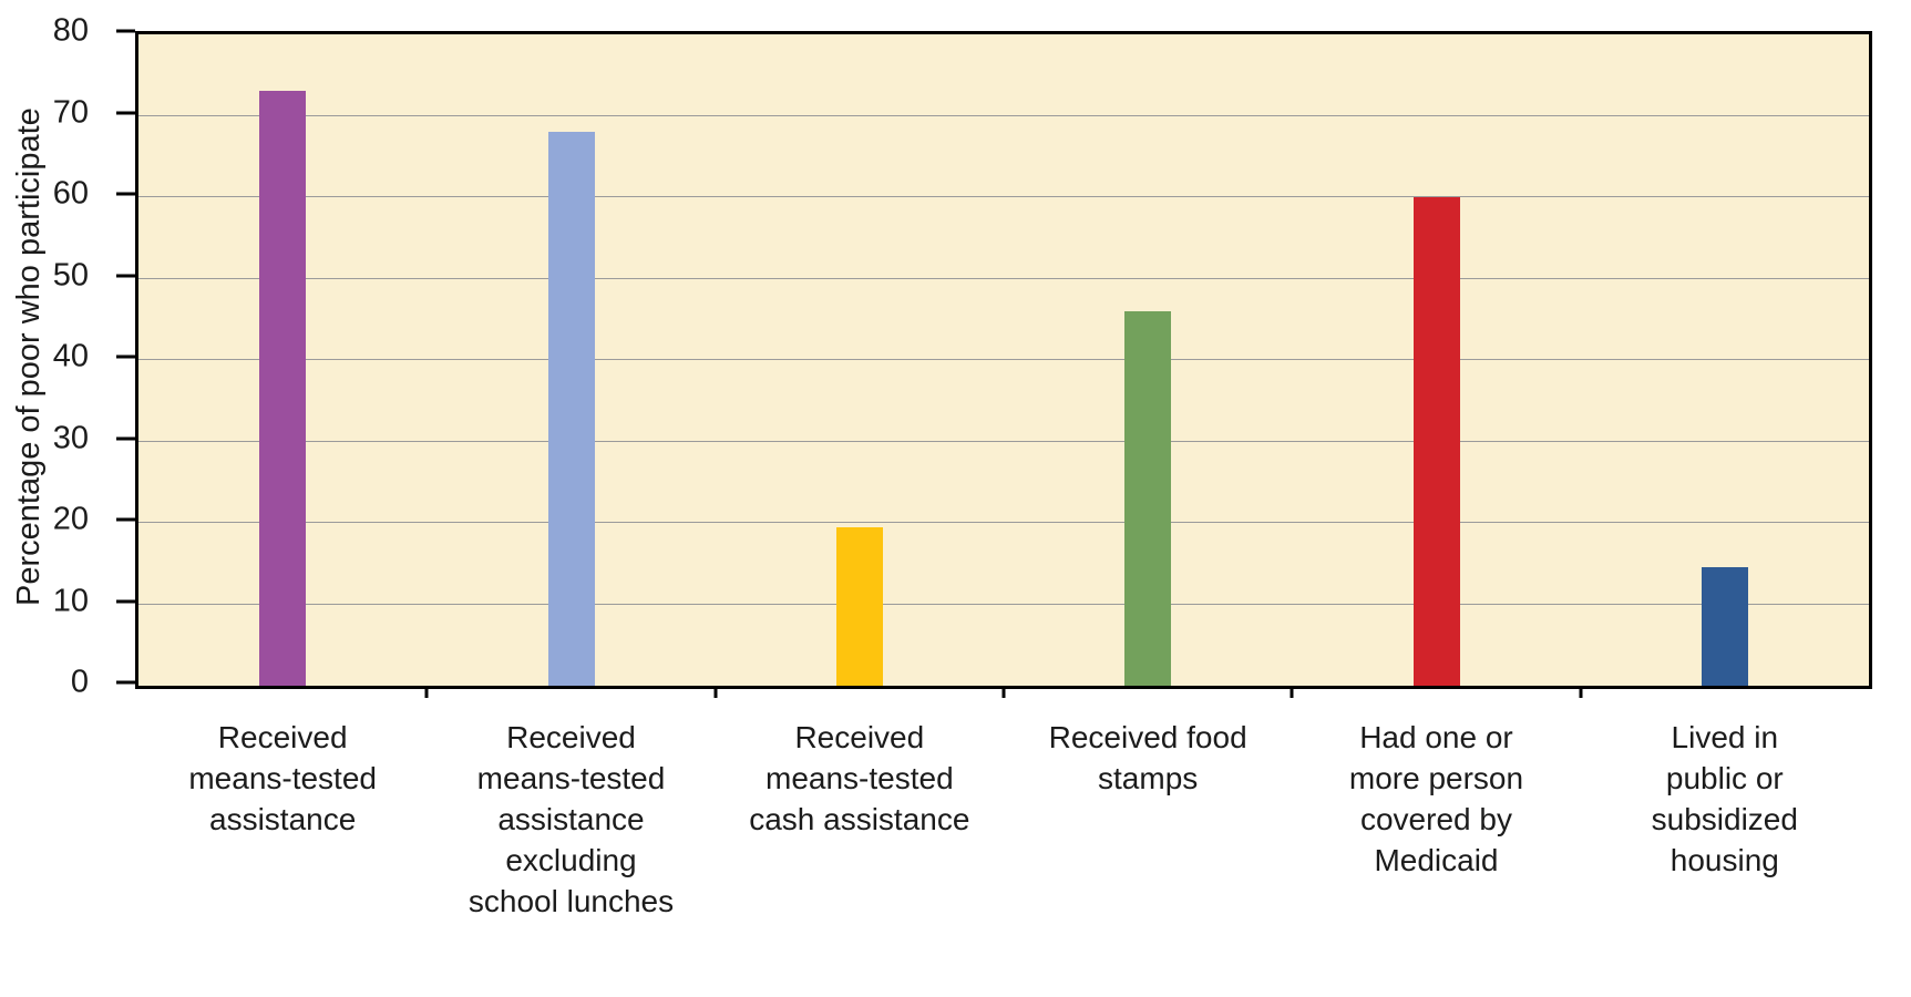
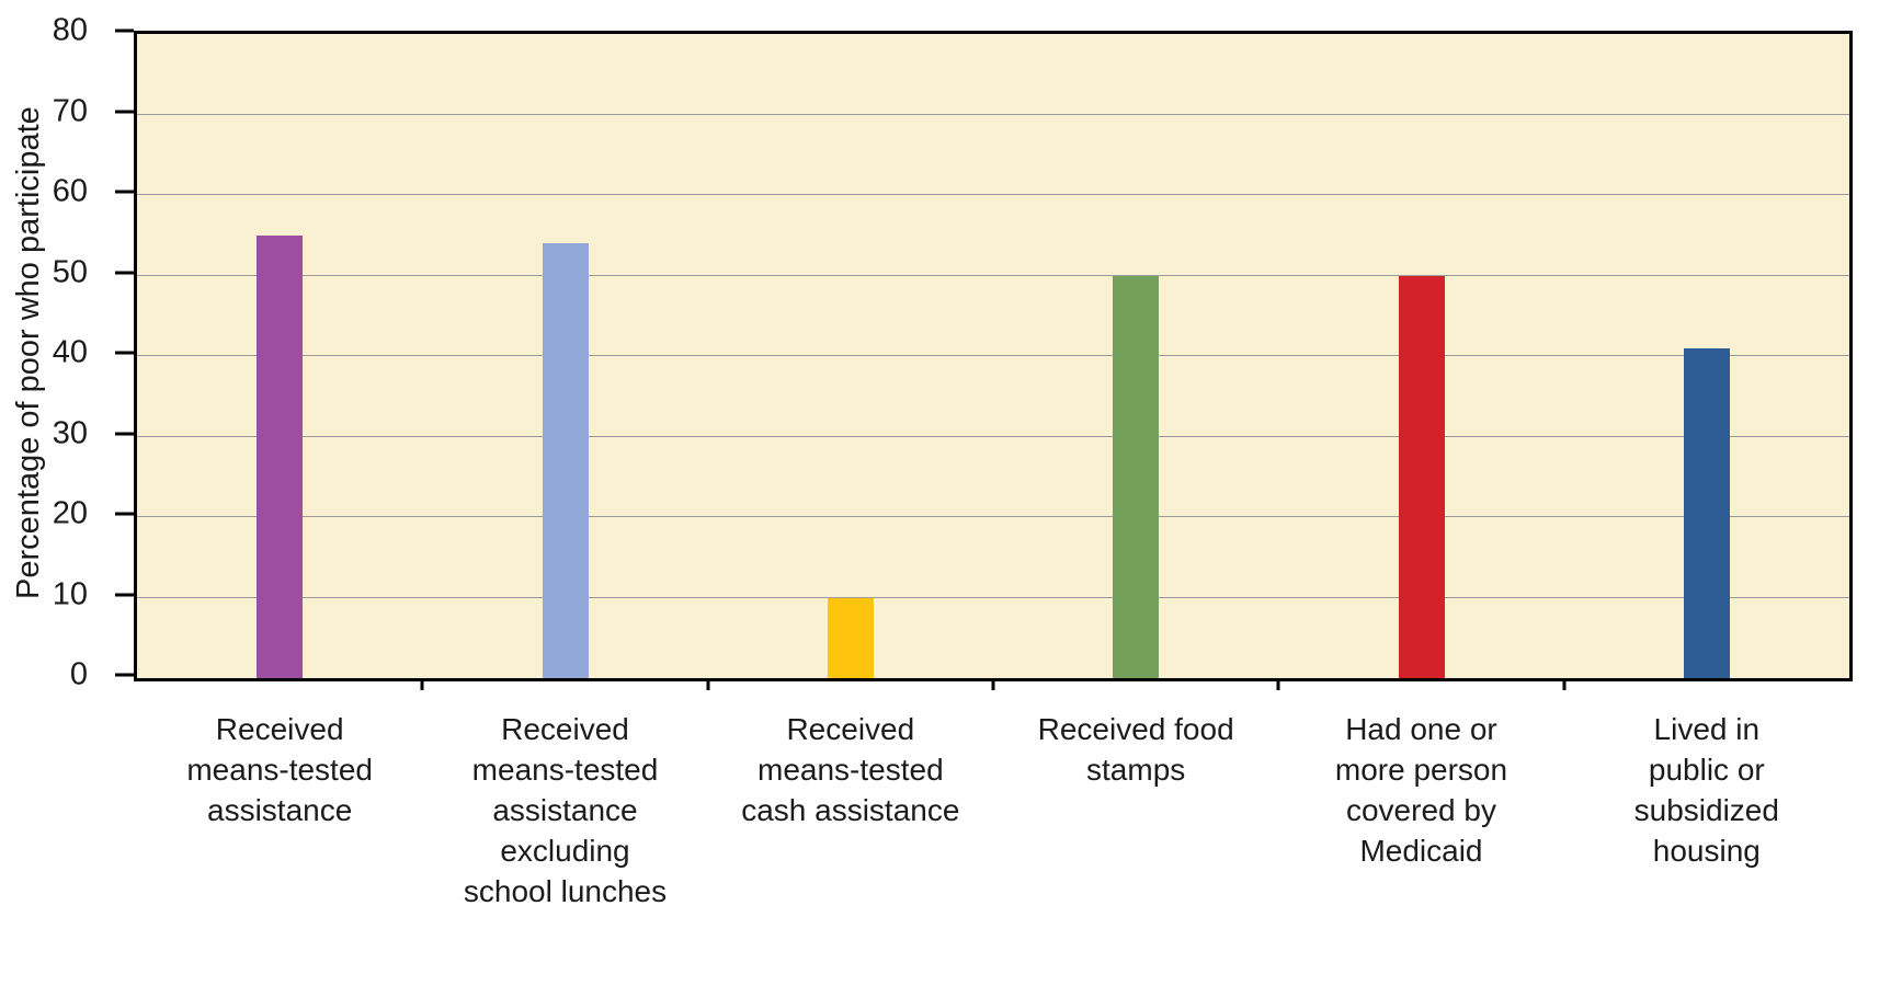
Received means-tested assistance: 73 -> 55
Received means-tested assistance excluding school lunches: 68 -> 54
Received means-tested cash assistance: 20 -> 10
Received food stamps: 46 -> 50
Had one or more person covered by Medicaid: 60 -> 50
Lived in public or subsidized housing: 14 -> 41
